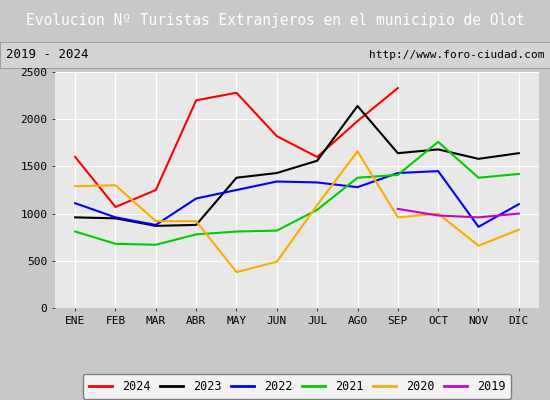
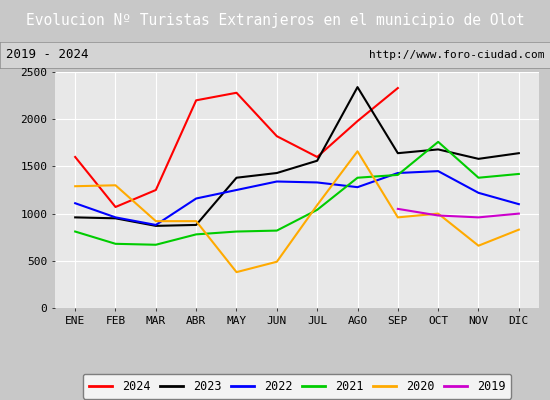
2023/AGO: 2140 -> 2340
2022/NOV: 860 -> 1220
